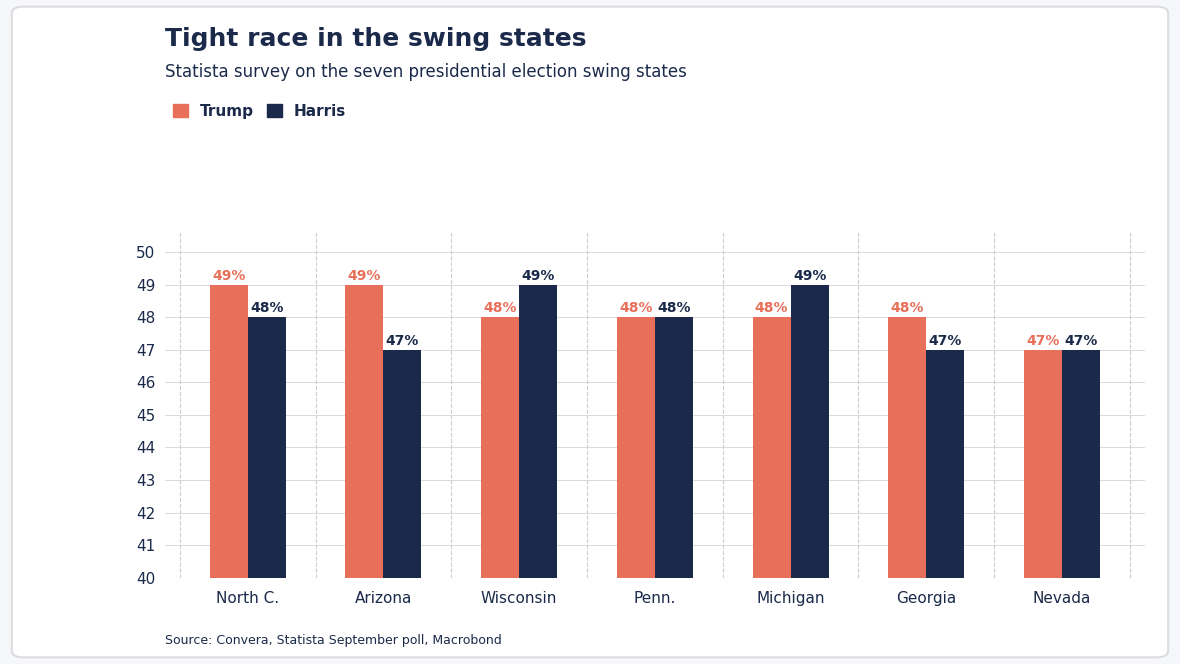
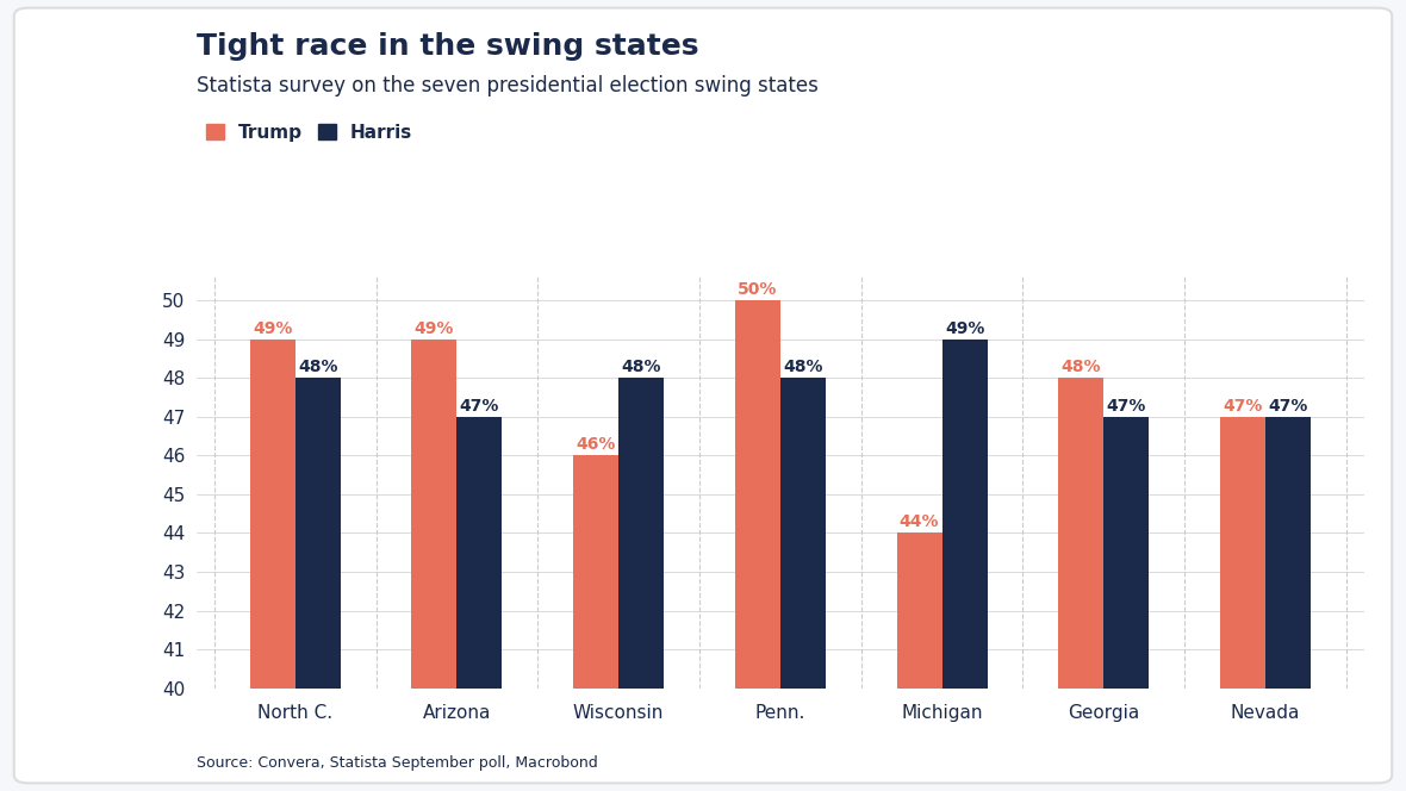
Trump/Wisconsin: 48% -> 46%
Harris/Wisconsin: 49% -> 48%
Trump/Penn.: 48% -> 50%
Trump/Michigan: 48% -> 44%
